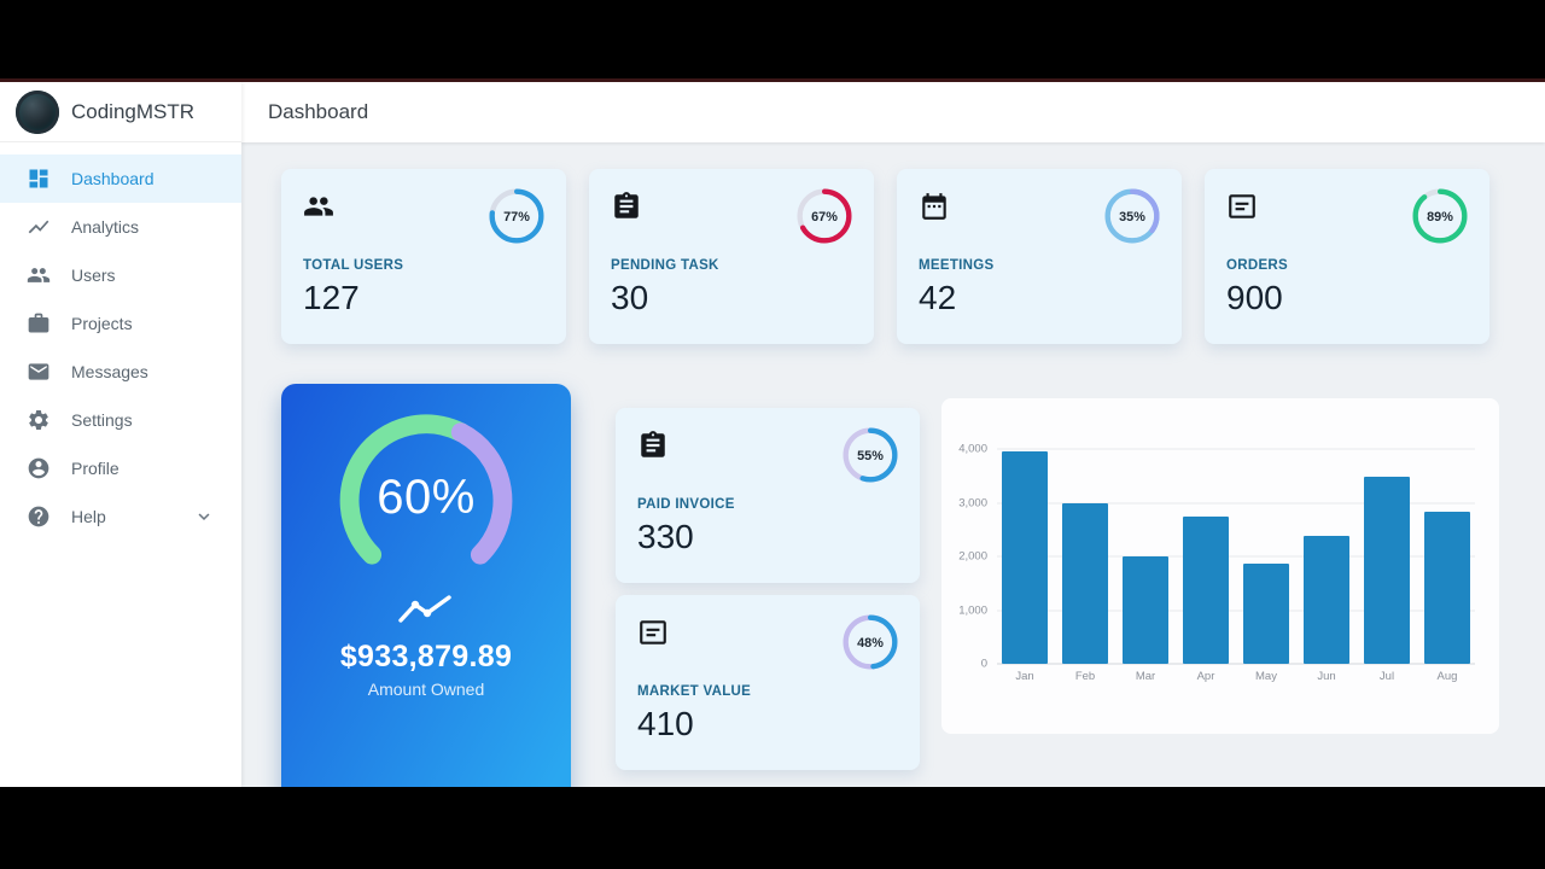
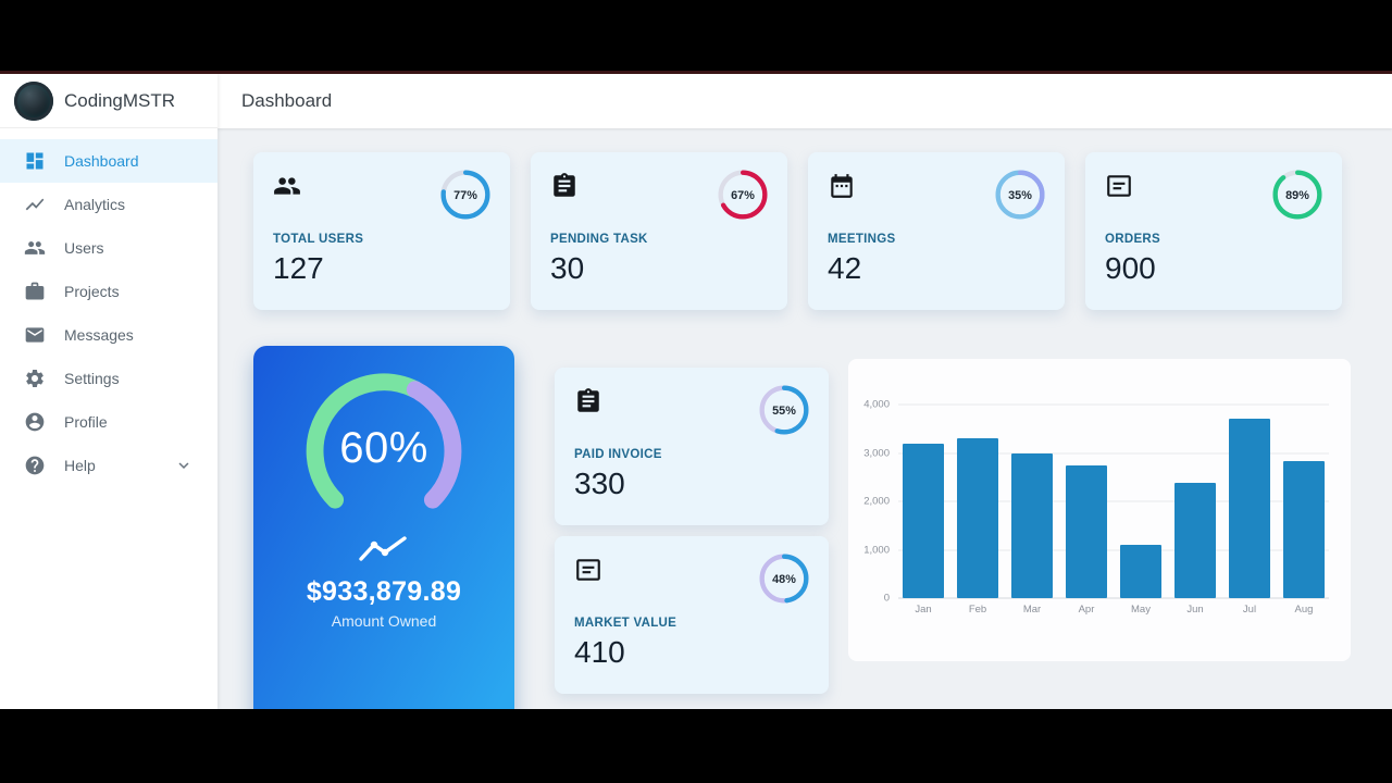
Jan: 4000 -> 3200
Feb: 3000 -> 3300
Mar: 2000 -> 3000
May: 1900 -> 1100
Jul: 3500 -> 3700
